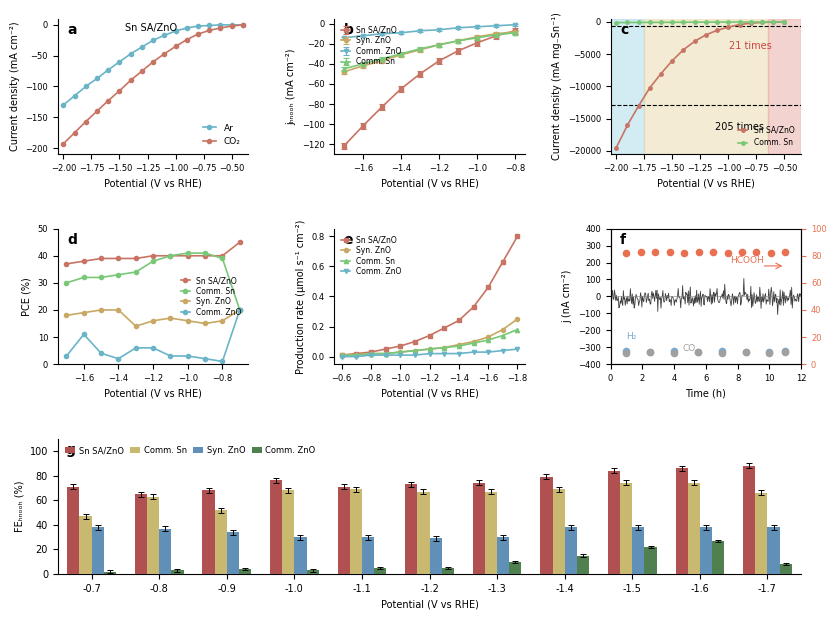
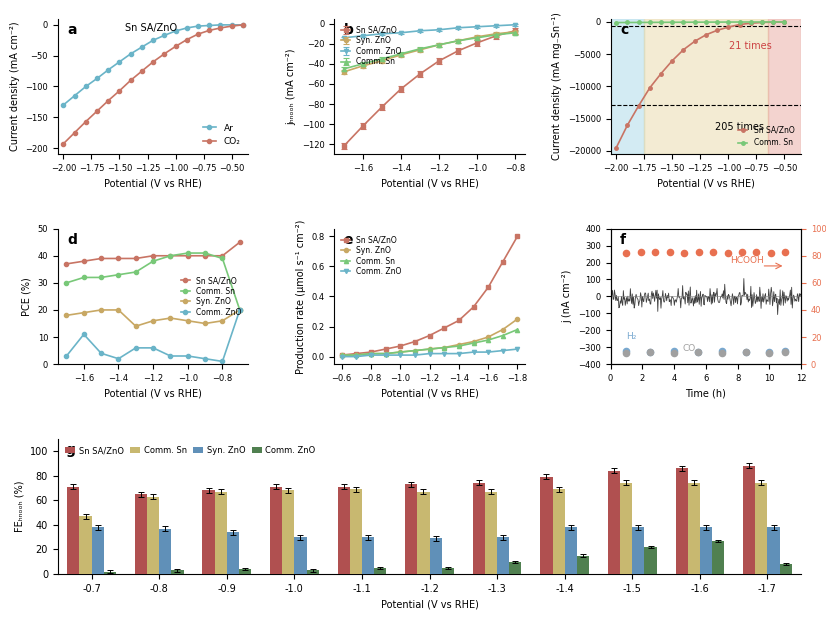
Comm. Sn/-0.9: 52 -> 67
Sn SA/ZnO/-1.0: 76 -> 71
Comm. Sn/-1.7: 66 -> 74
